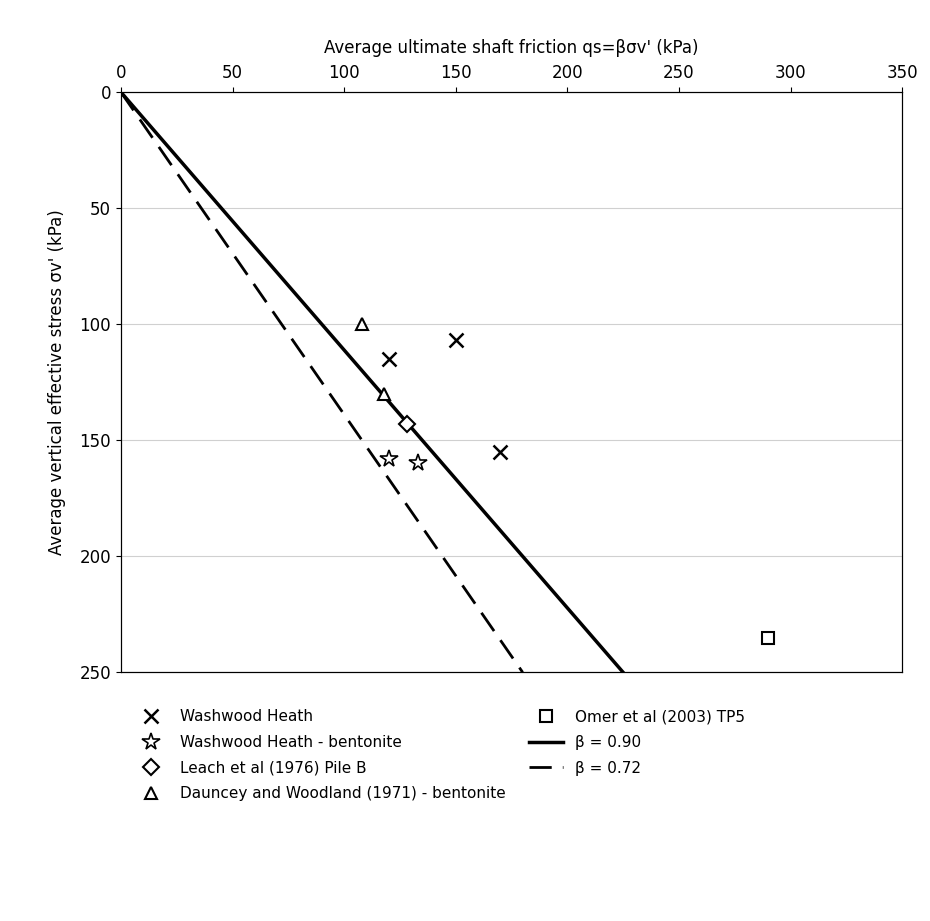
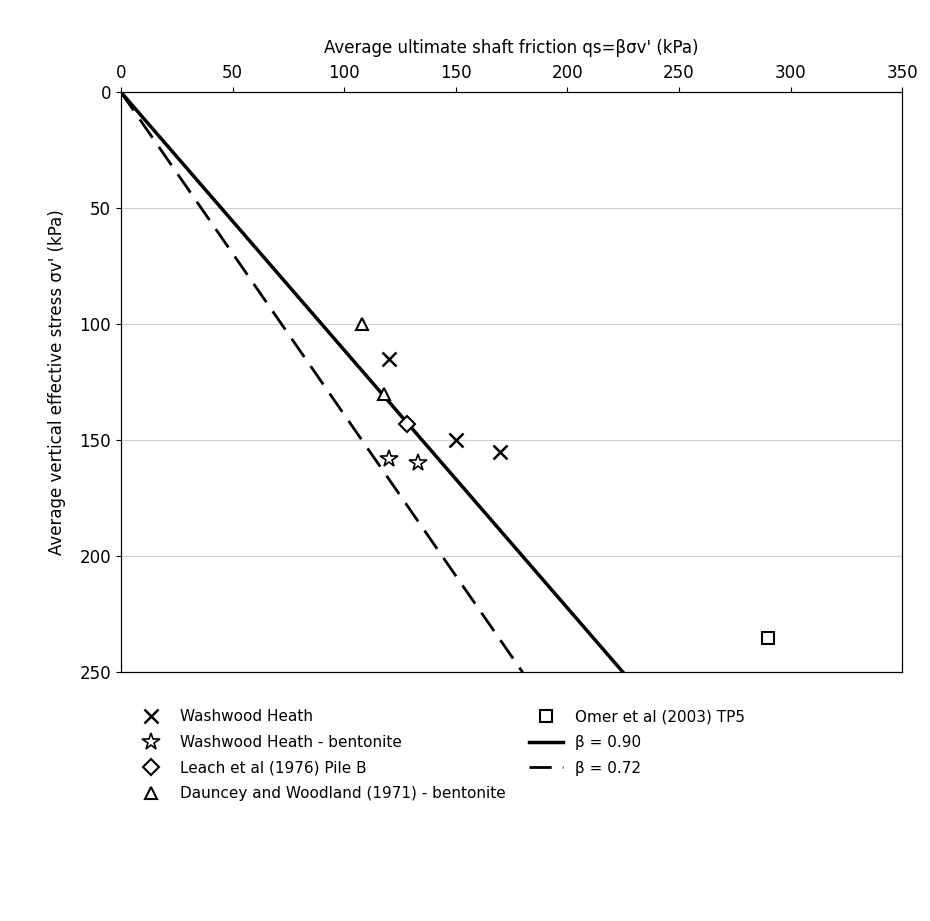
150: 107 -> 150
